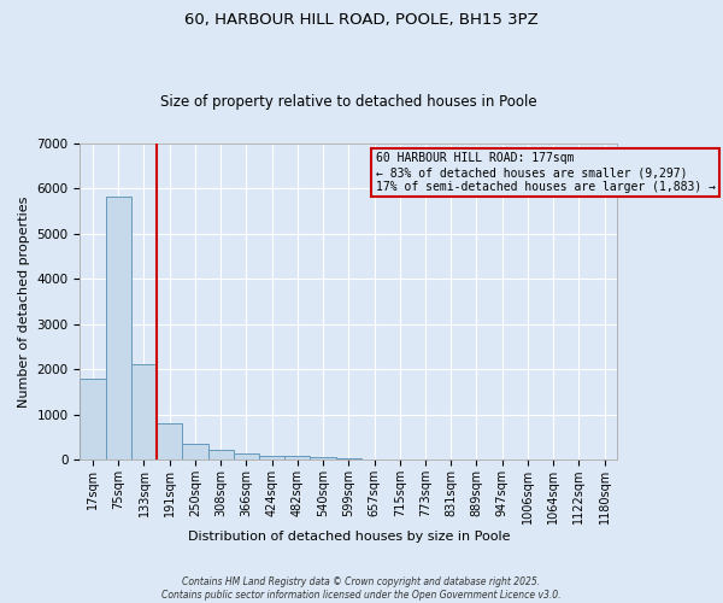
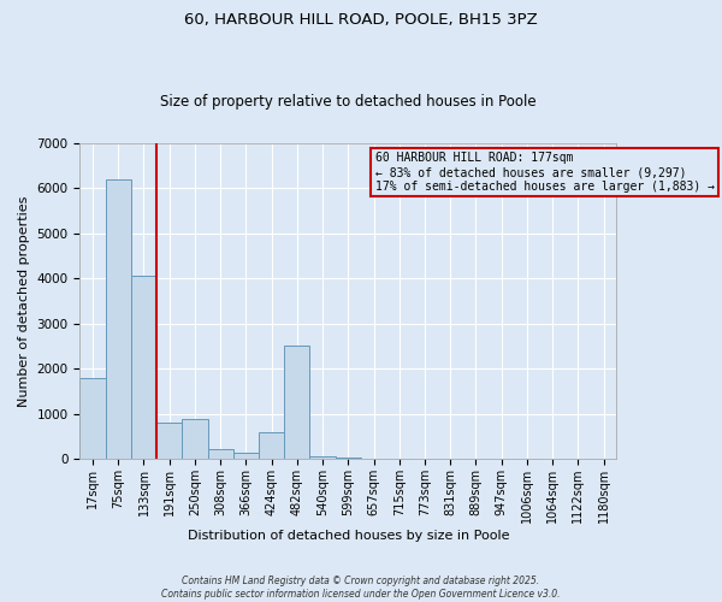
75sqm: 5820 -> 6200
133sqm: 2100 -> 4050
250sqm: 350 -> 900
424sqm: 90 -> 600
482sqm: 80 -> 2500
